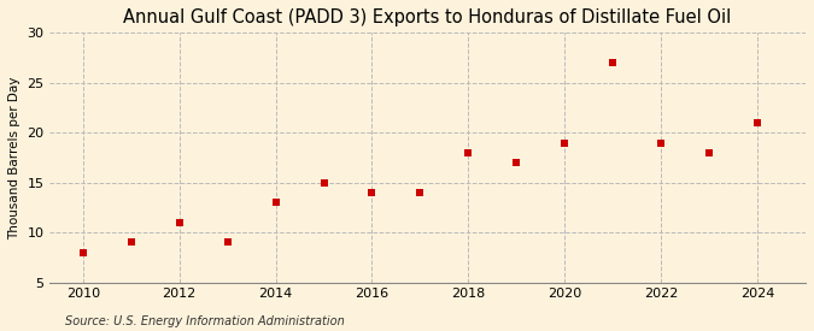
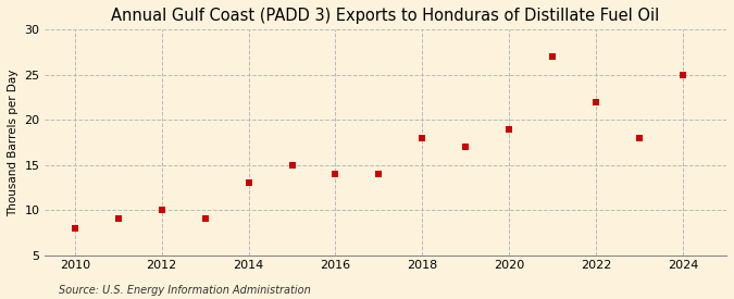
2012: 11 -> 10
2022: 19 -> 22
2024: 21 -> 25
